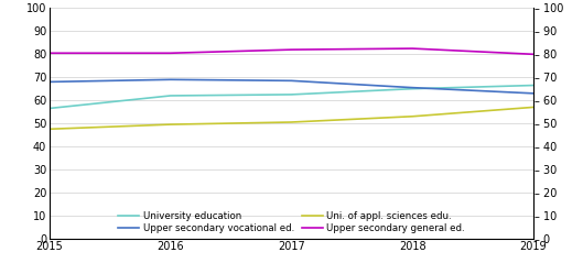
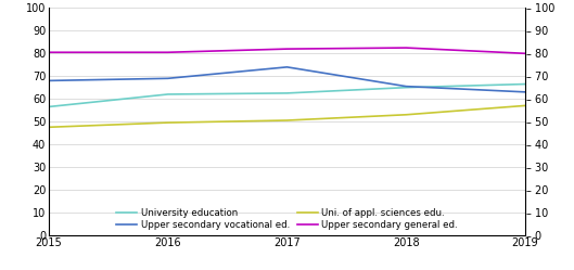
Upper secondary vocational ed./2017: 68.5 -> 74.0
